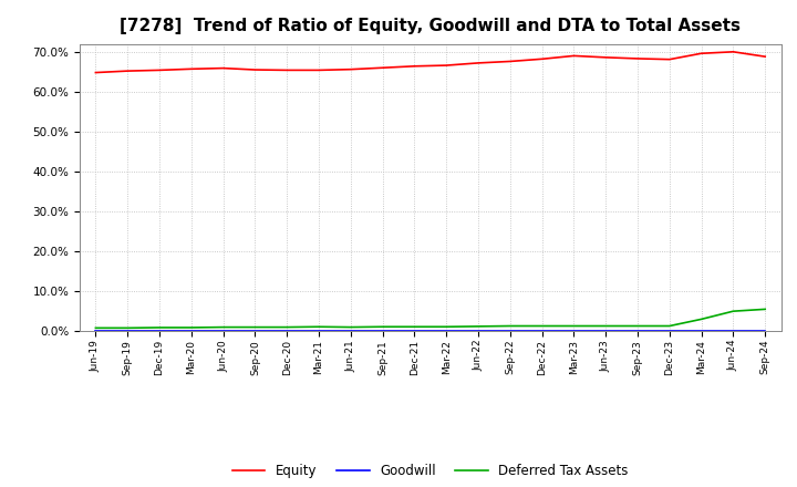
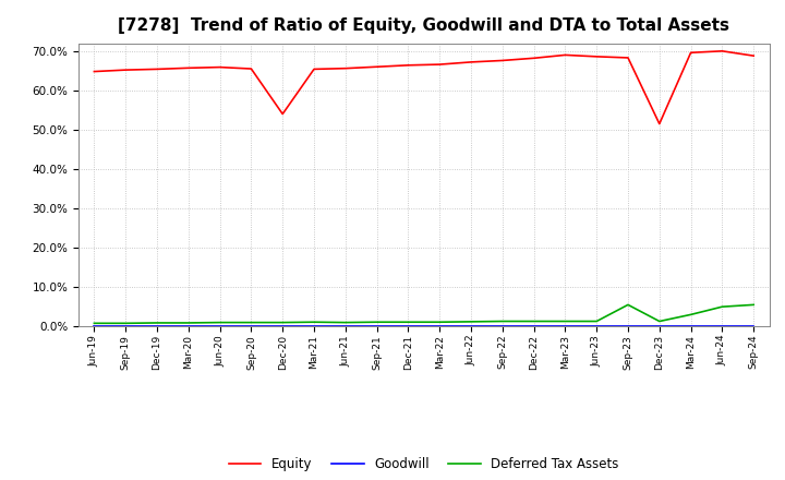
Equity/Dec-20: 65.4% -> 54.0%
Deferred Tax Assets/Sep-23: 1.3% -> 5.5%
Equity/Dec-23: 68.1% -> 51.5%
